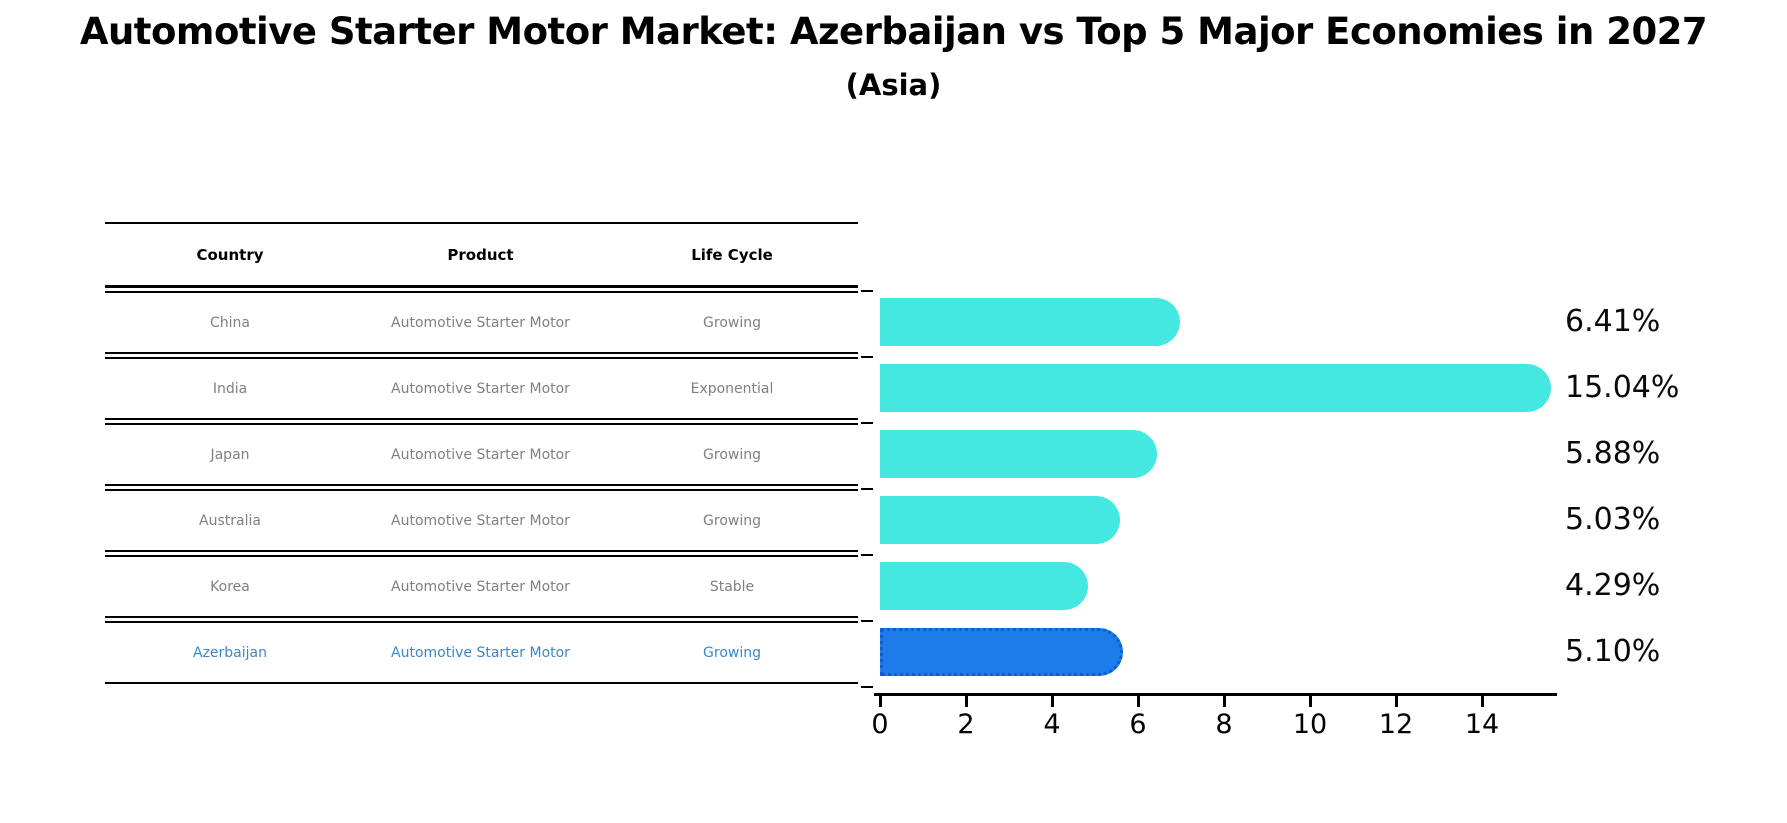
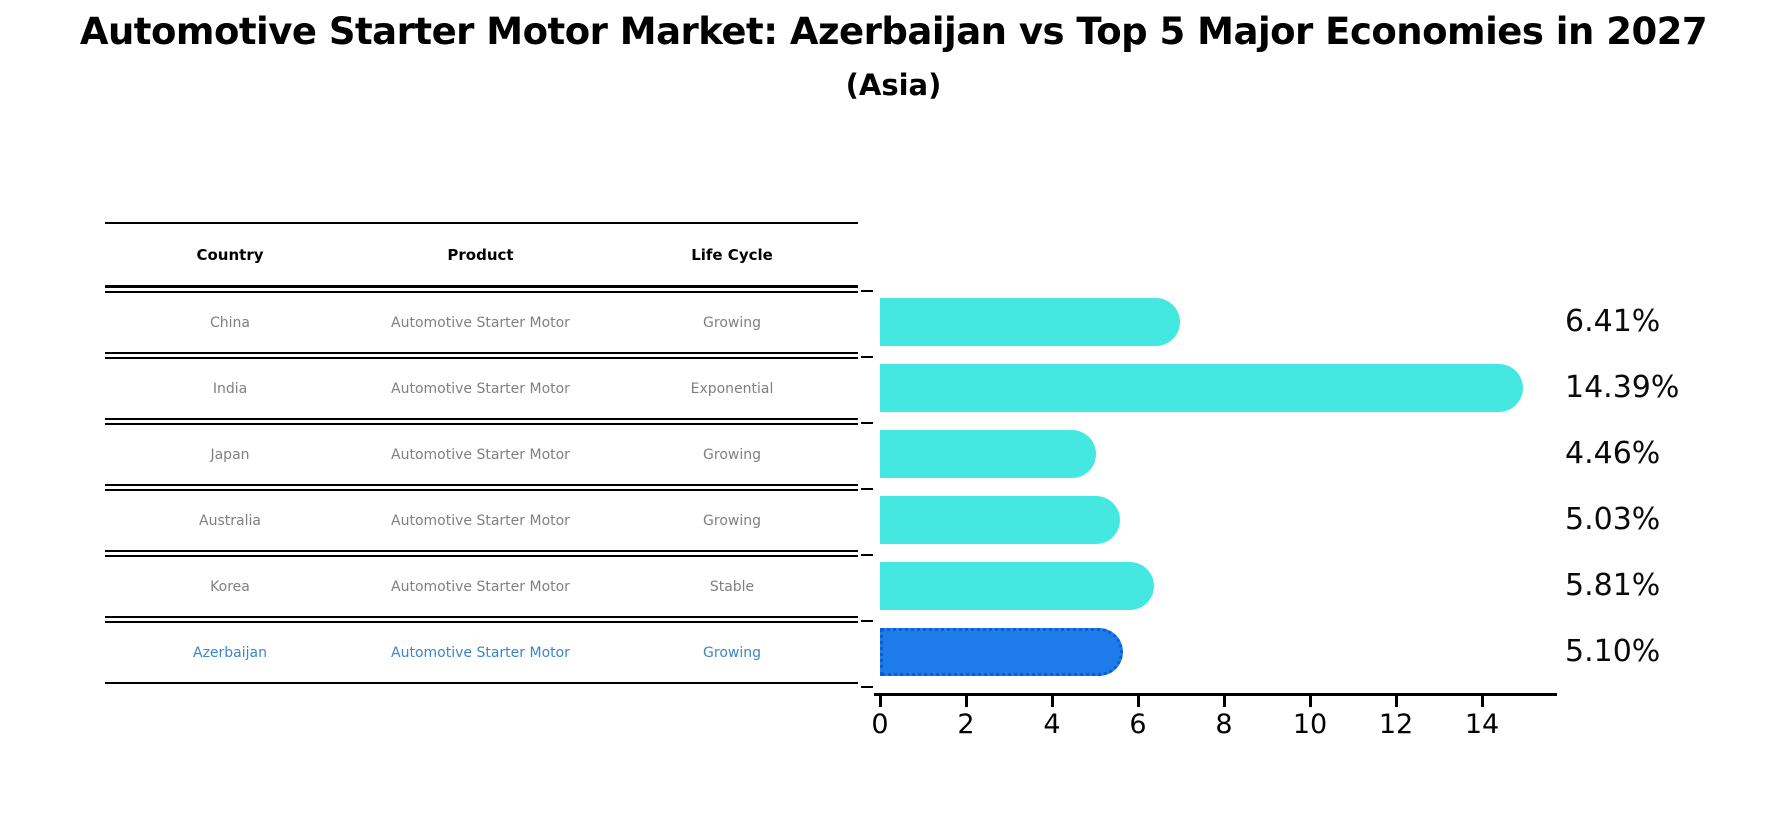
India: 15.04% -> 14.39%
Japan: 5.88% -> 4.46%
Korea: 4.29% -> 5.81%
